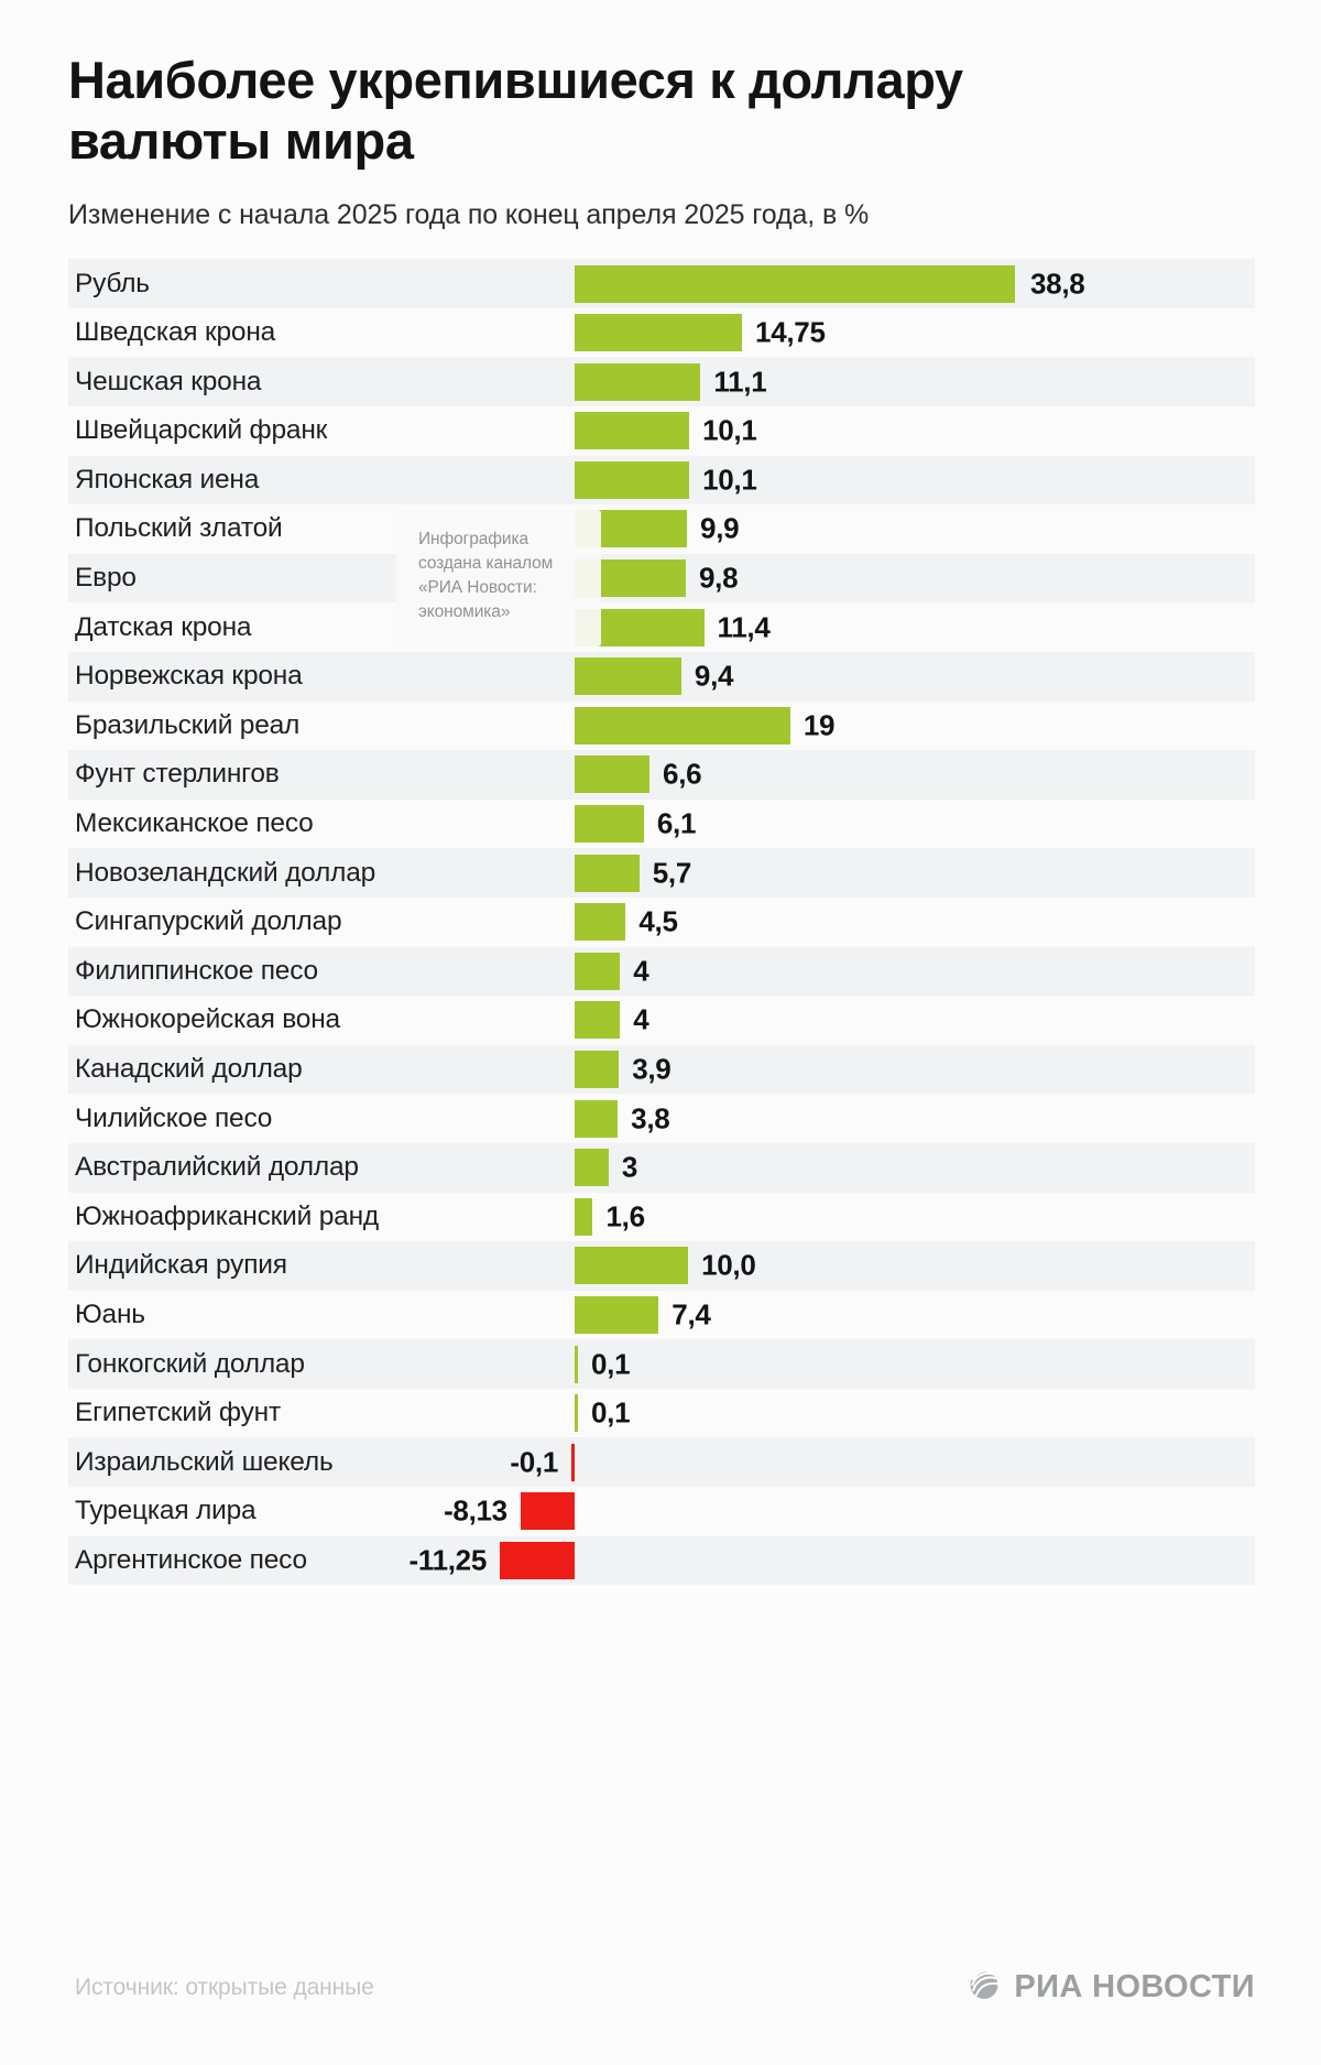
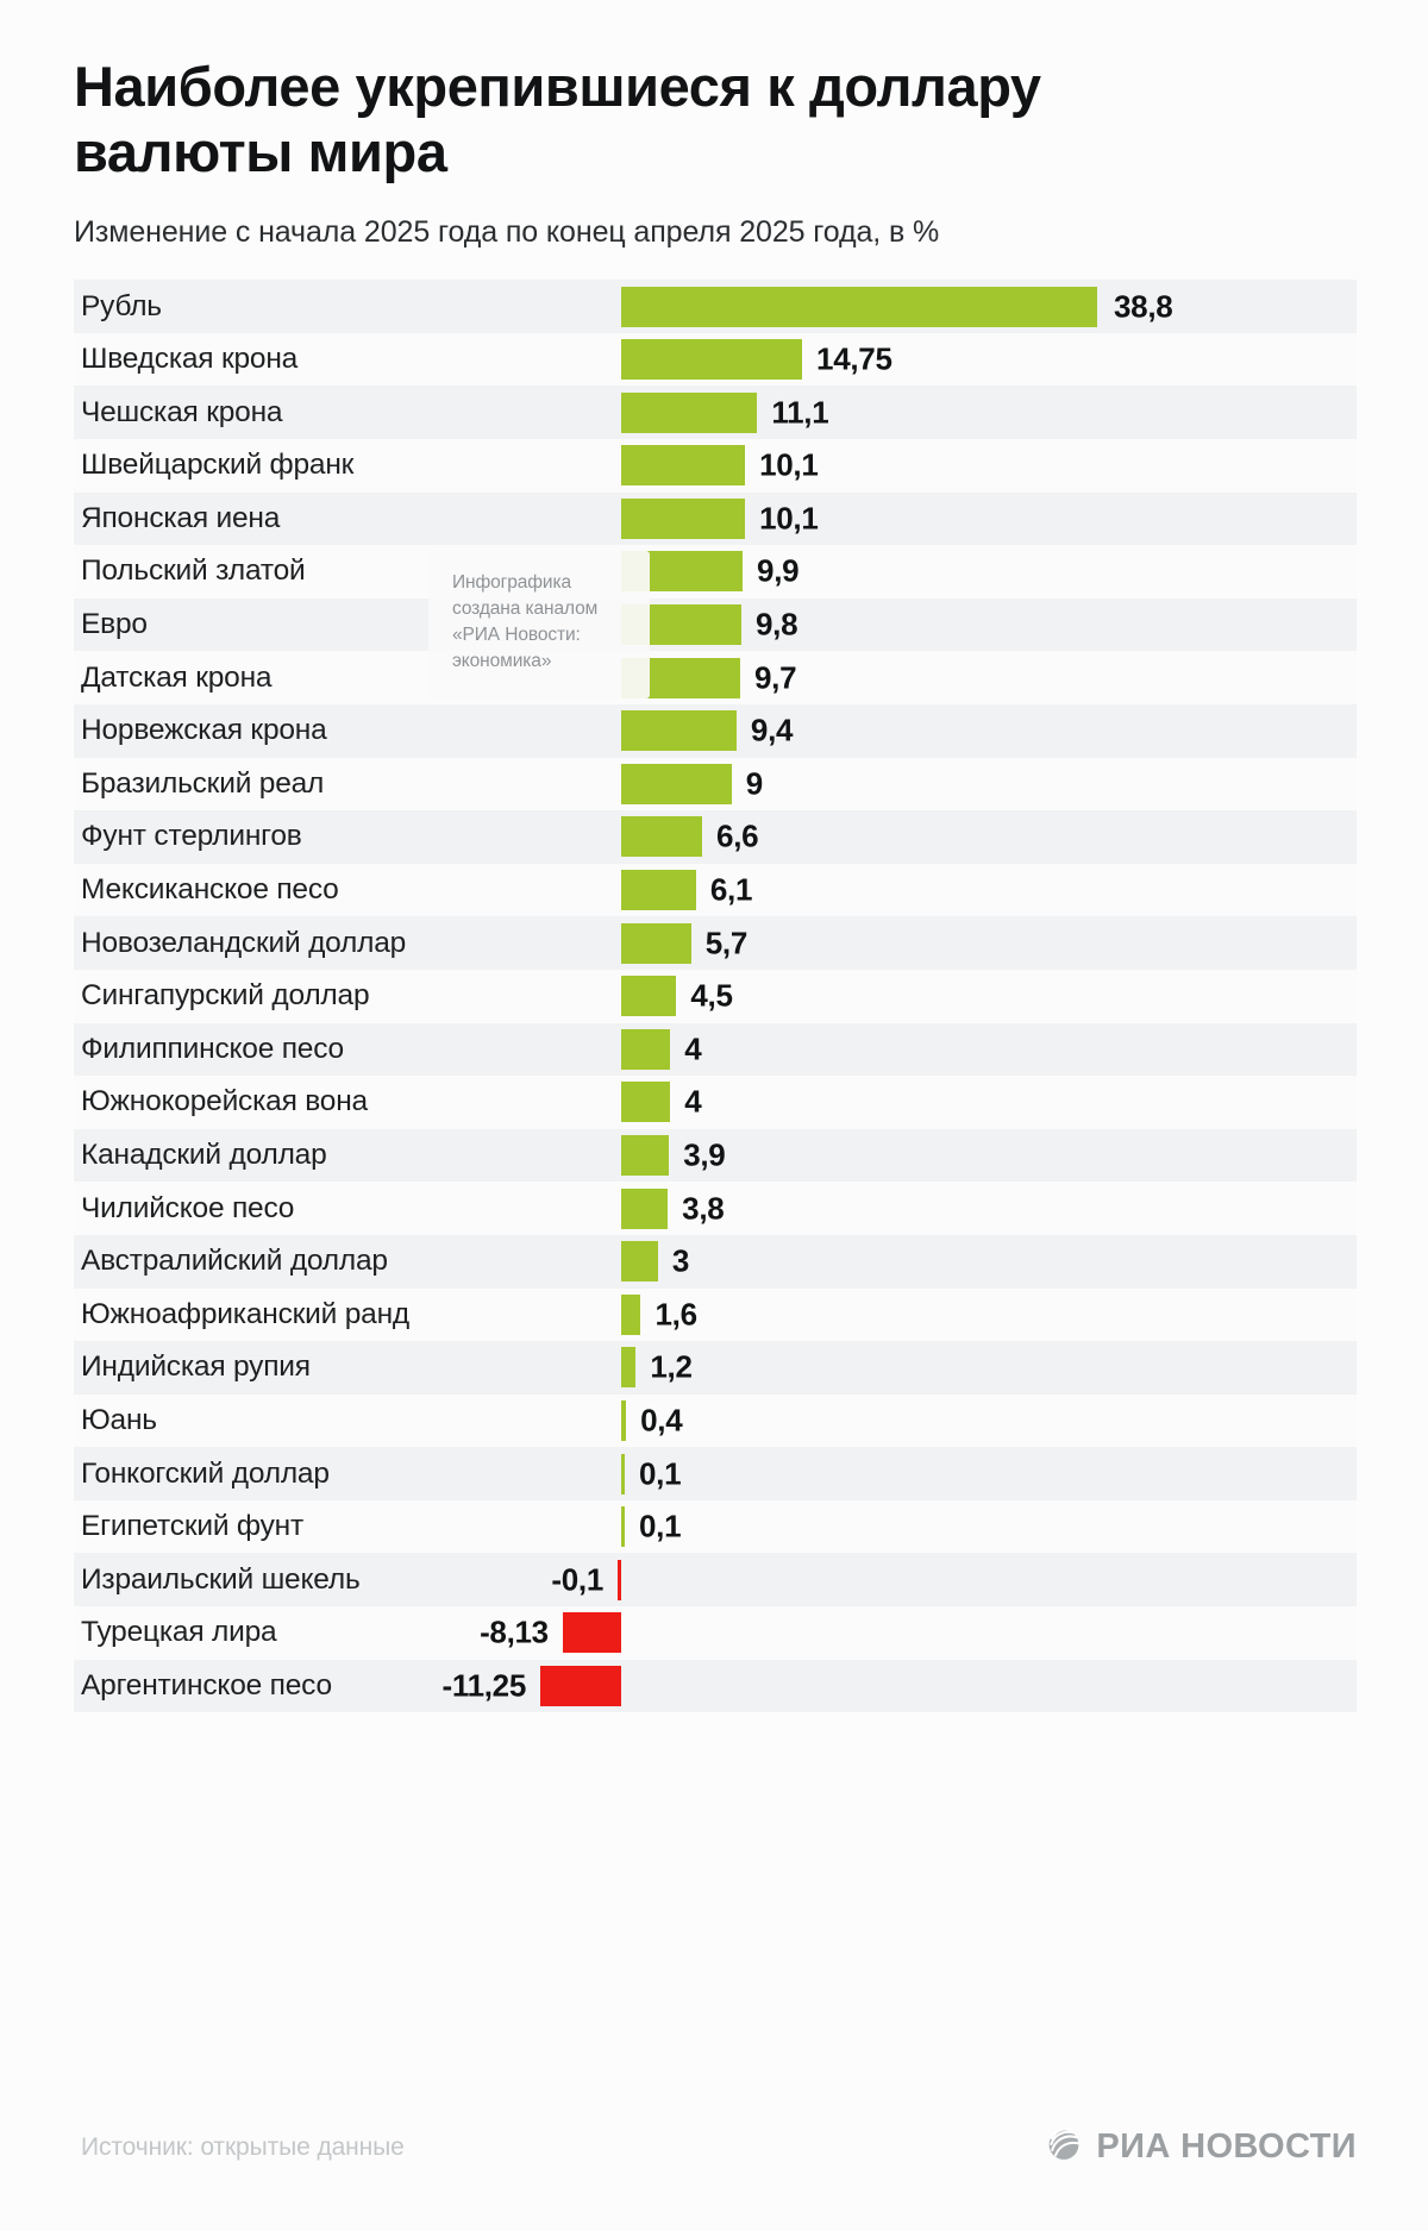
Датская крона: 11,4 -> 9,7
Бразильский реал: 19 -> 9
Индийская рупия: 10,0 -> 1,2
Юань: 7,4 -> 0,4
